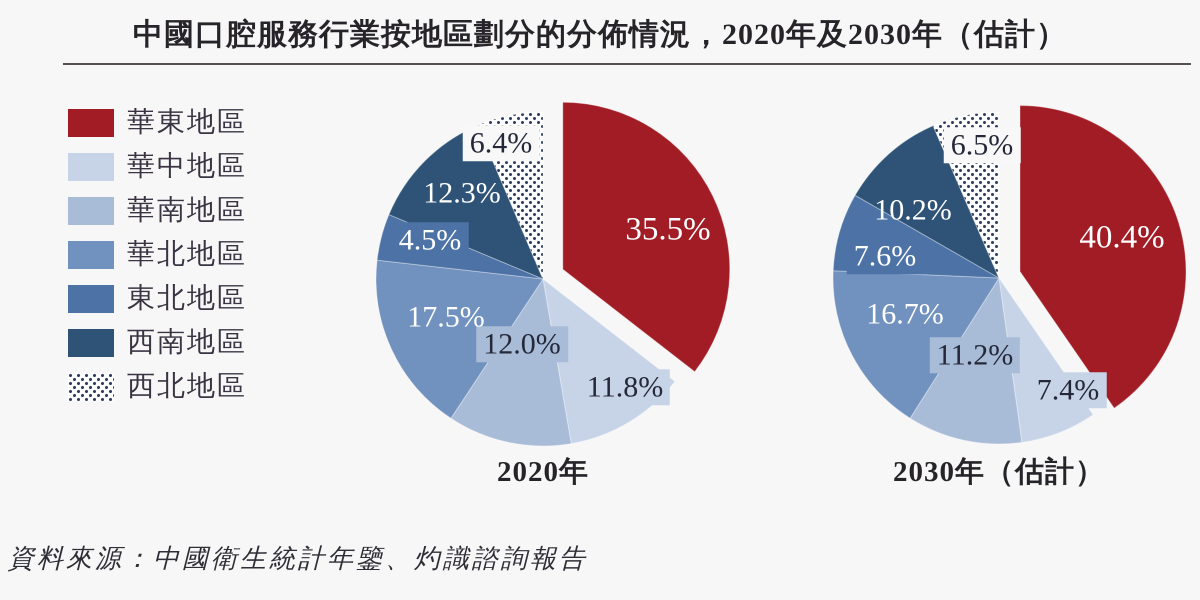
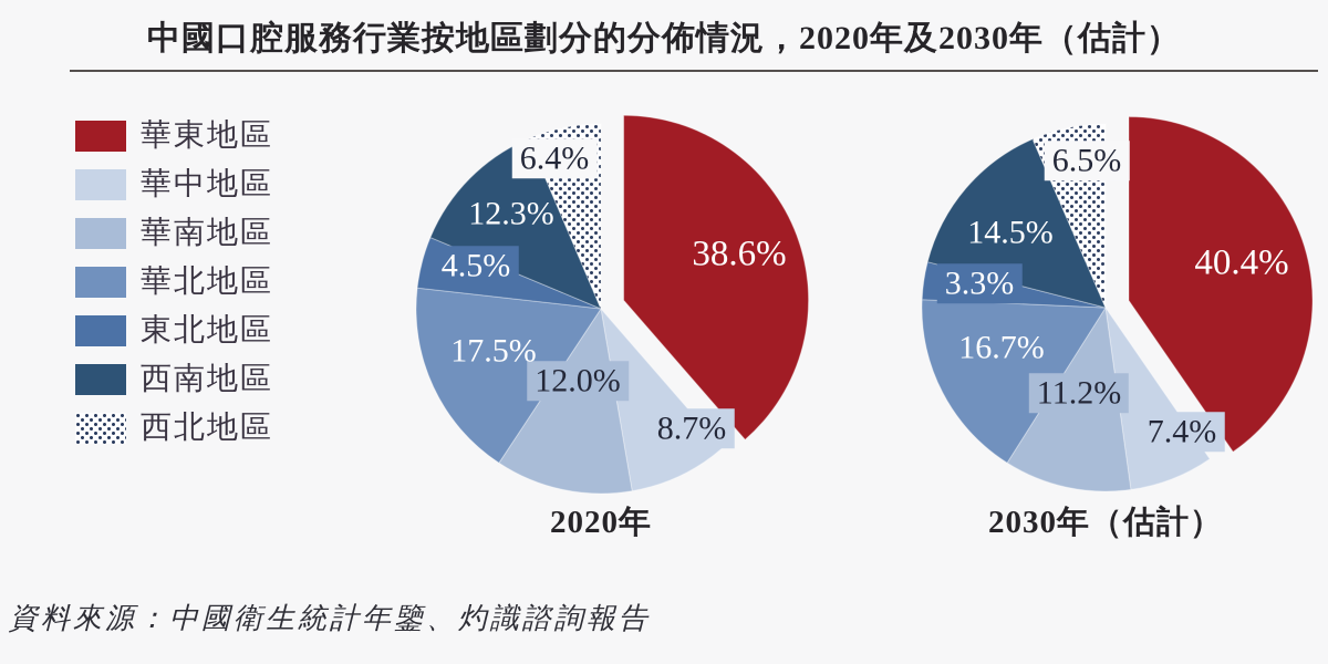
2020年/華東地區: 35.5% -> 38.6%
2020年/華中地區: 11.8% -> 8.7%
2030年（估計）/東北地區: 7.6% -> 3.3%
2030年（估計）/西南地區: 10.2% -> 14.5%
